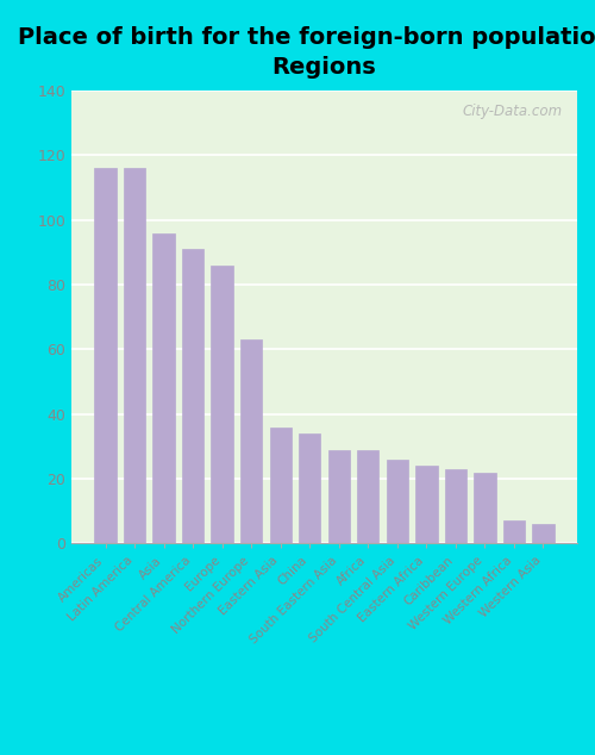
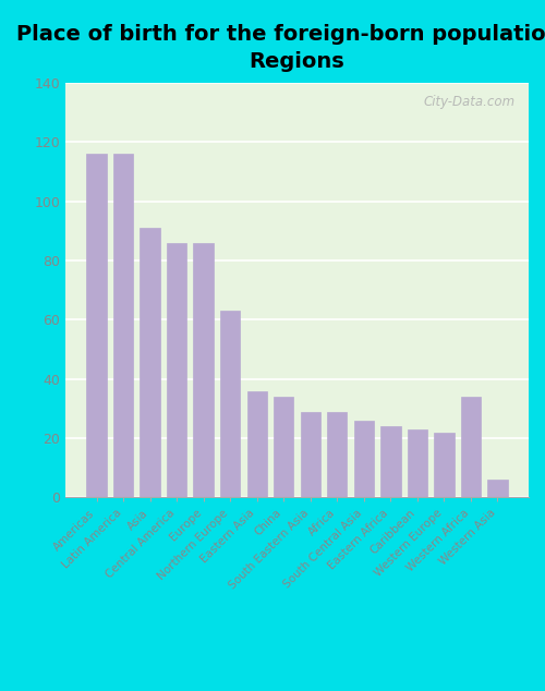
Asia: 96 -> 91
Central America: 91 -> 86
Western Africa: 7 -> 34
